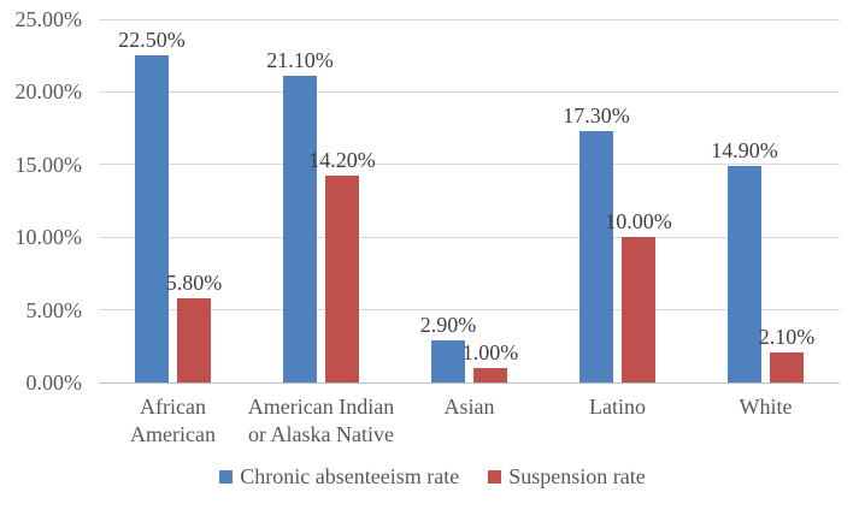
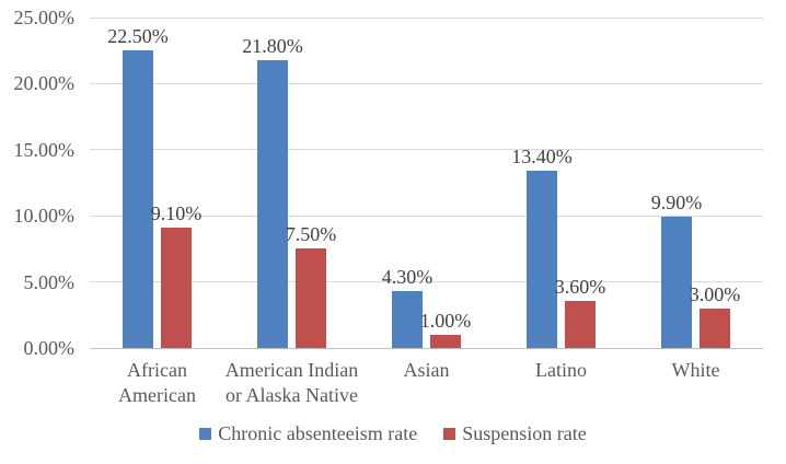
Suspension rate/African American: 5.80% -> 9.10%
Chronic absenteeism rate/American Indian or Alaska Native: 21.10% -> 21.80%
Suspension rate/American Indian or Alaska Native: 14.20% -> 7.50%
Chronic absenteeism rate/Asian: 2.90% -> 4.30%
Chronic absenteeism rate/Latino: 17.30% -> 13.40%
Suspension rate/Latino: 10.00% -> 3.60%
Chronic absenteeism rate/White: 14.90% -> 9.90%
Suspension rate/White: 2.10% -> 3.00%
